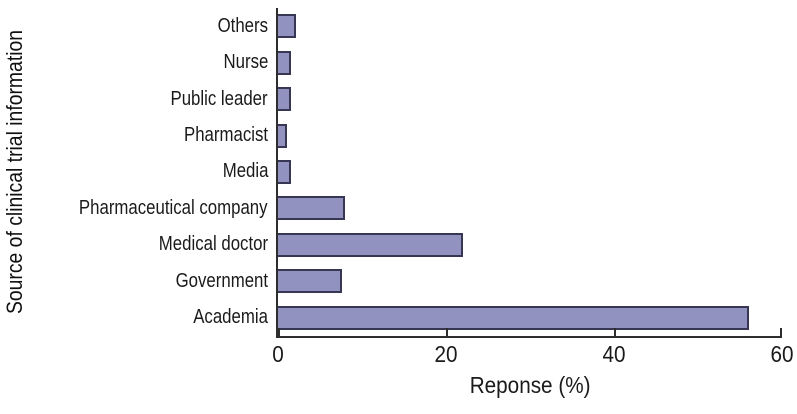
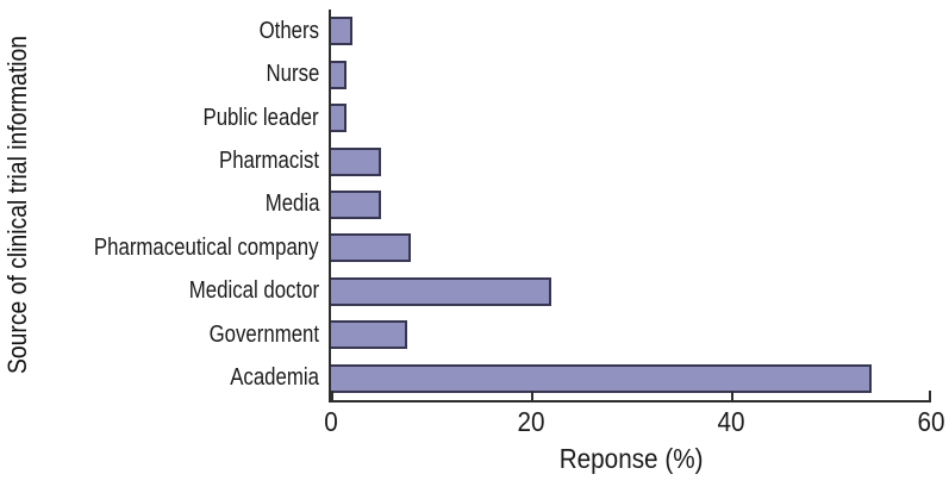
Pharmacist: 1 -> 5
Media: 2 -> 5
Academia: 56 -> 54
